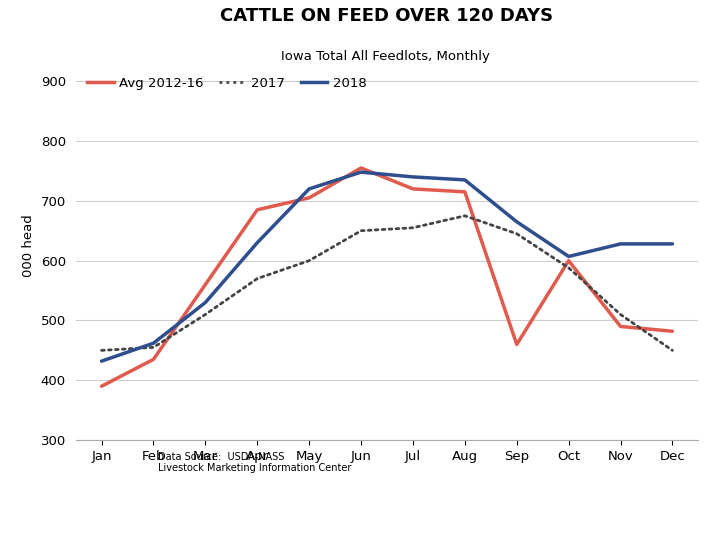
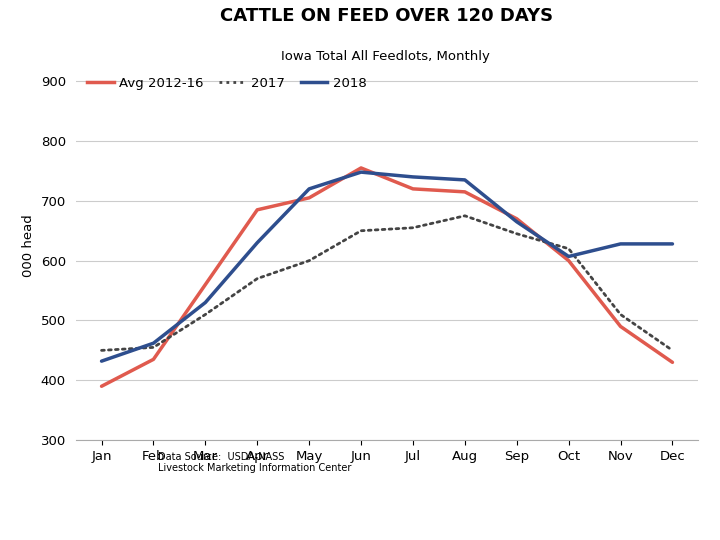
Avg 2012-16/Sep: 460 -> 670
2017/Oct: 588 -> 620
Avg 2012-16/Dec: 482 -> 430
